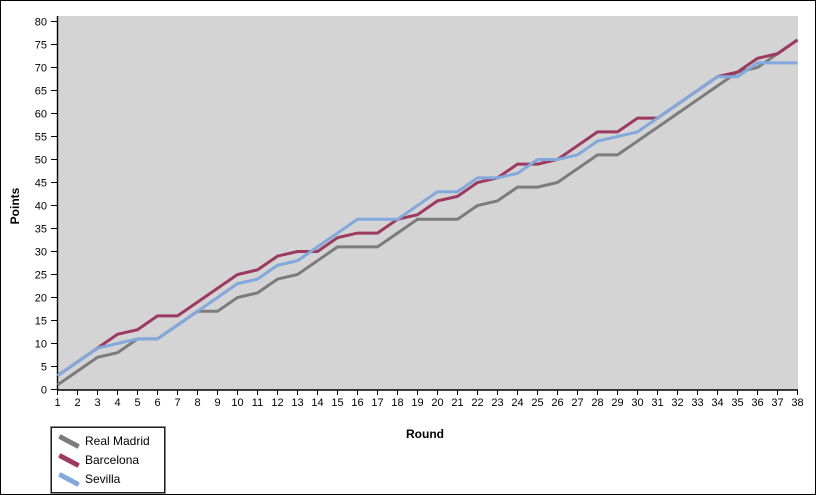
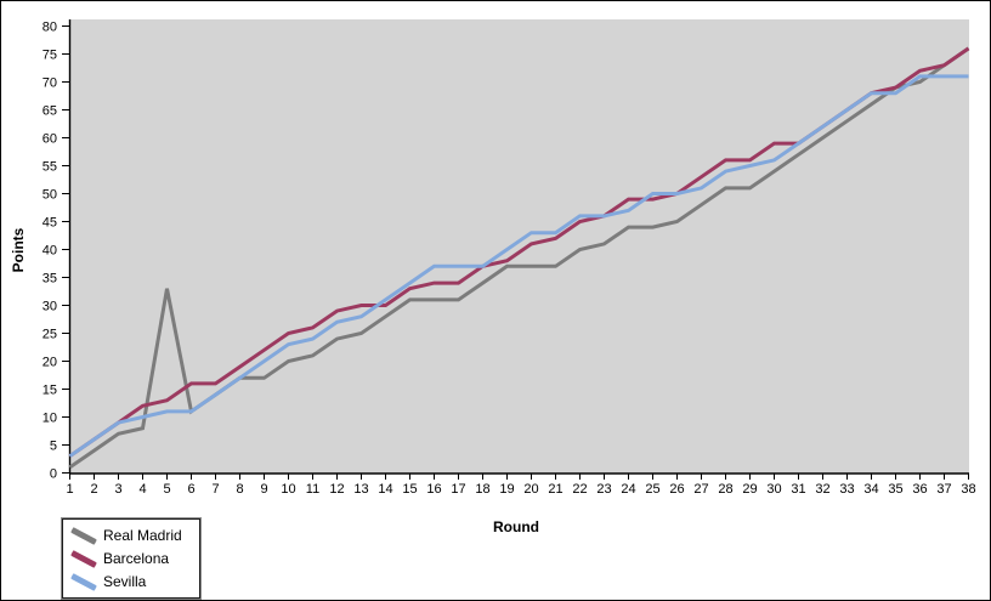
Real Madrid/5: 11 -> 33
